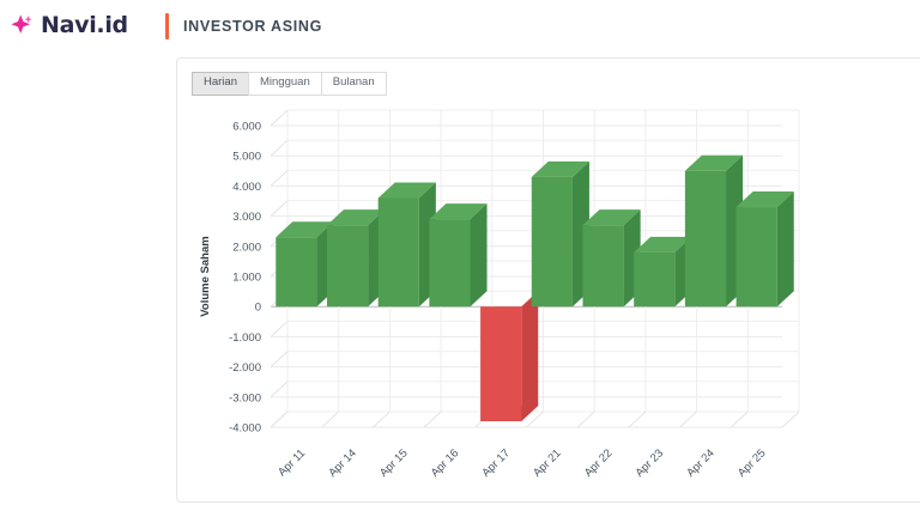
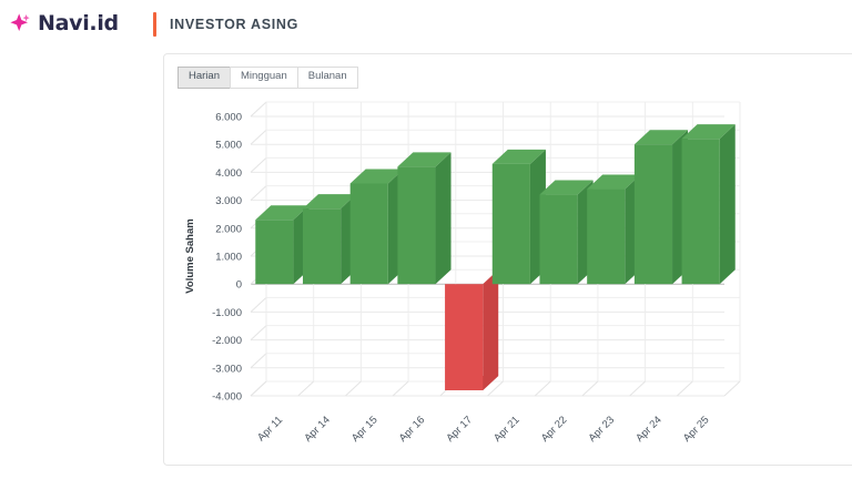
Apr 16: 2900 -> 4200
Apr 22: 2700 -> 3200
Apr 23: 1800 -> 3400
Apr 24: 4500 -> 5000
Apr 25: 3300 -> 5200
